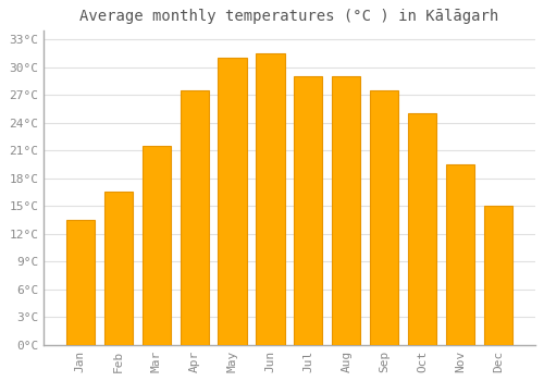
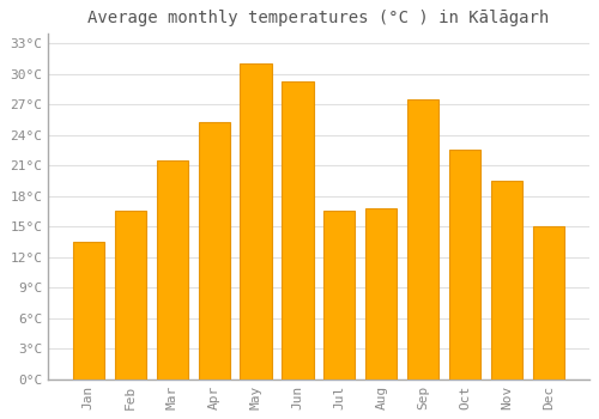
Apr: 27.5°C -> 25.2°C
Jun: 31.5°C -> 29.2°C
Jul: 29.0°C -> 16.6°C
Aug: 29.0°C -> 16.8°C
Oct: 25.0°C -> 22.6°C
